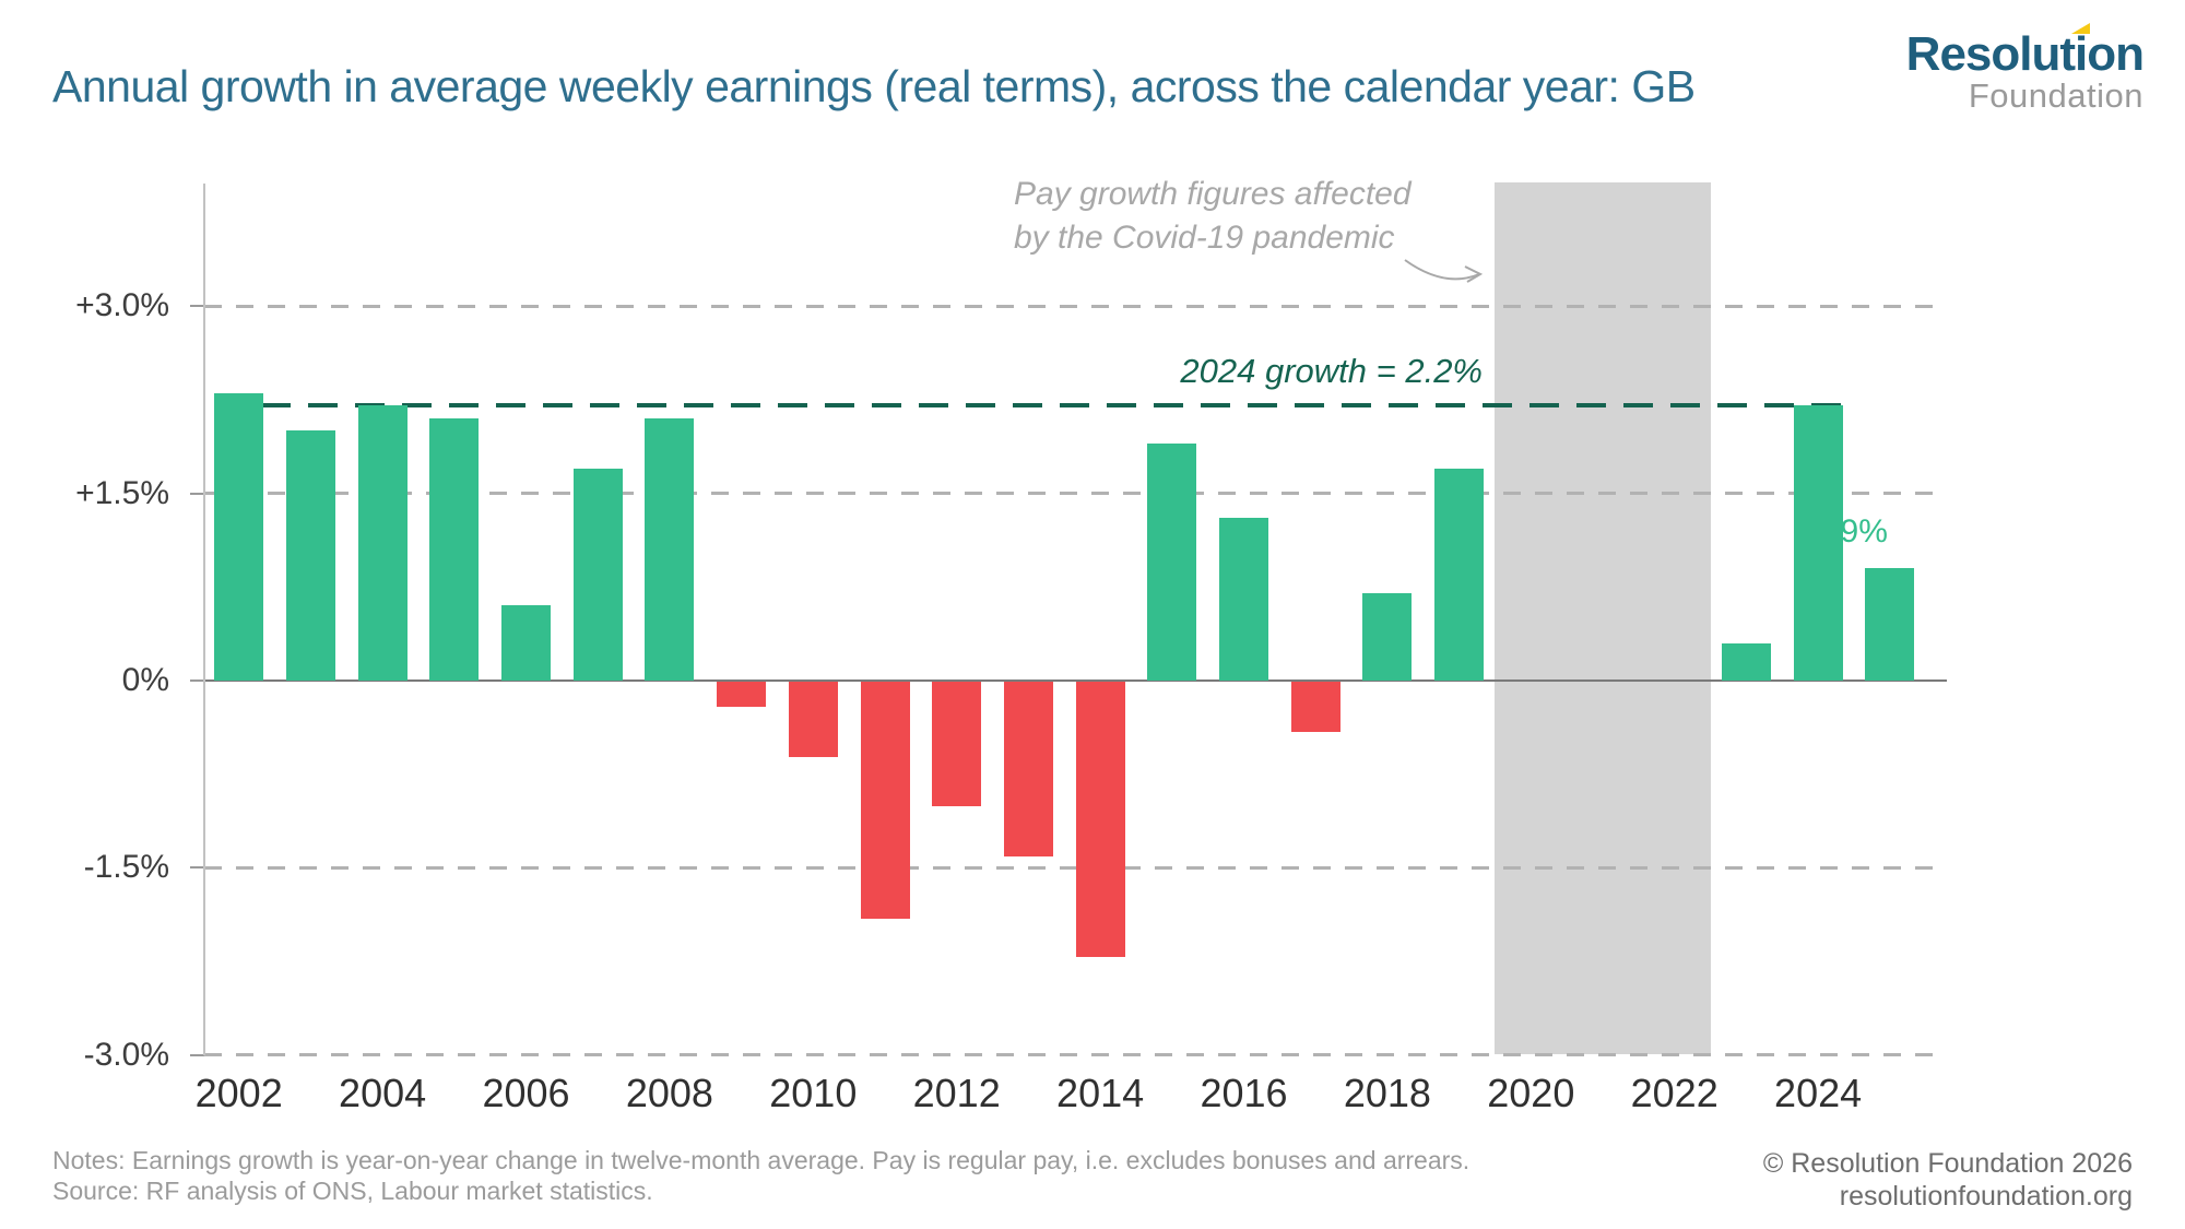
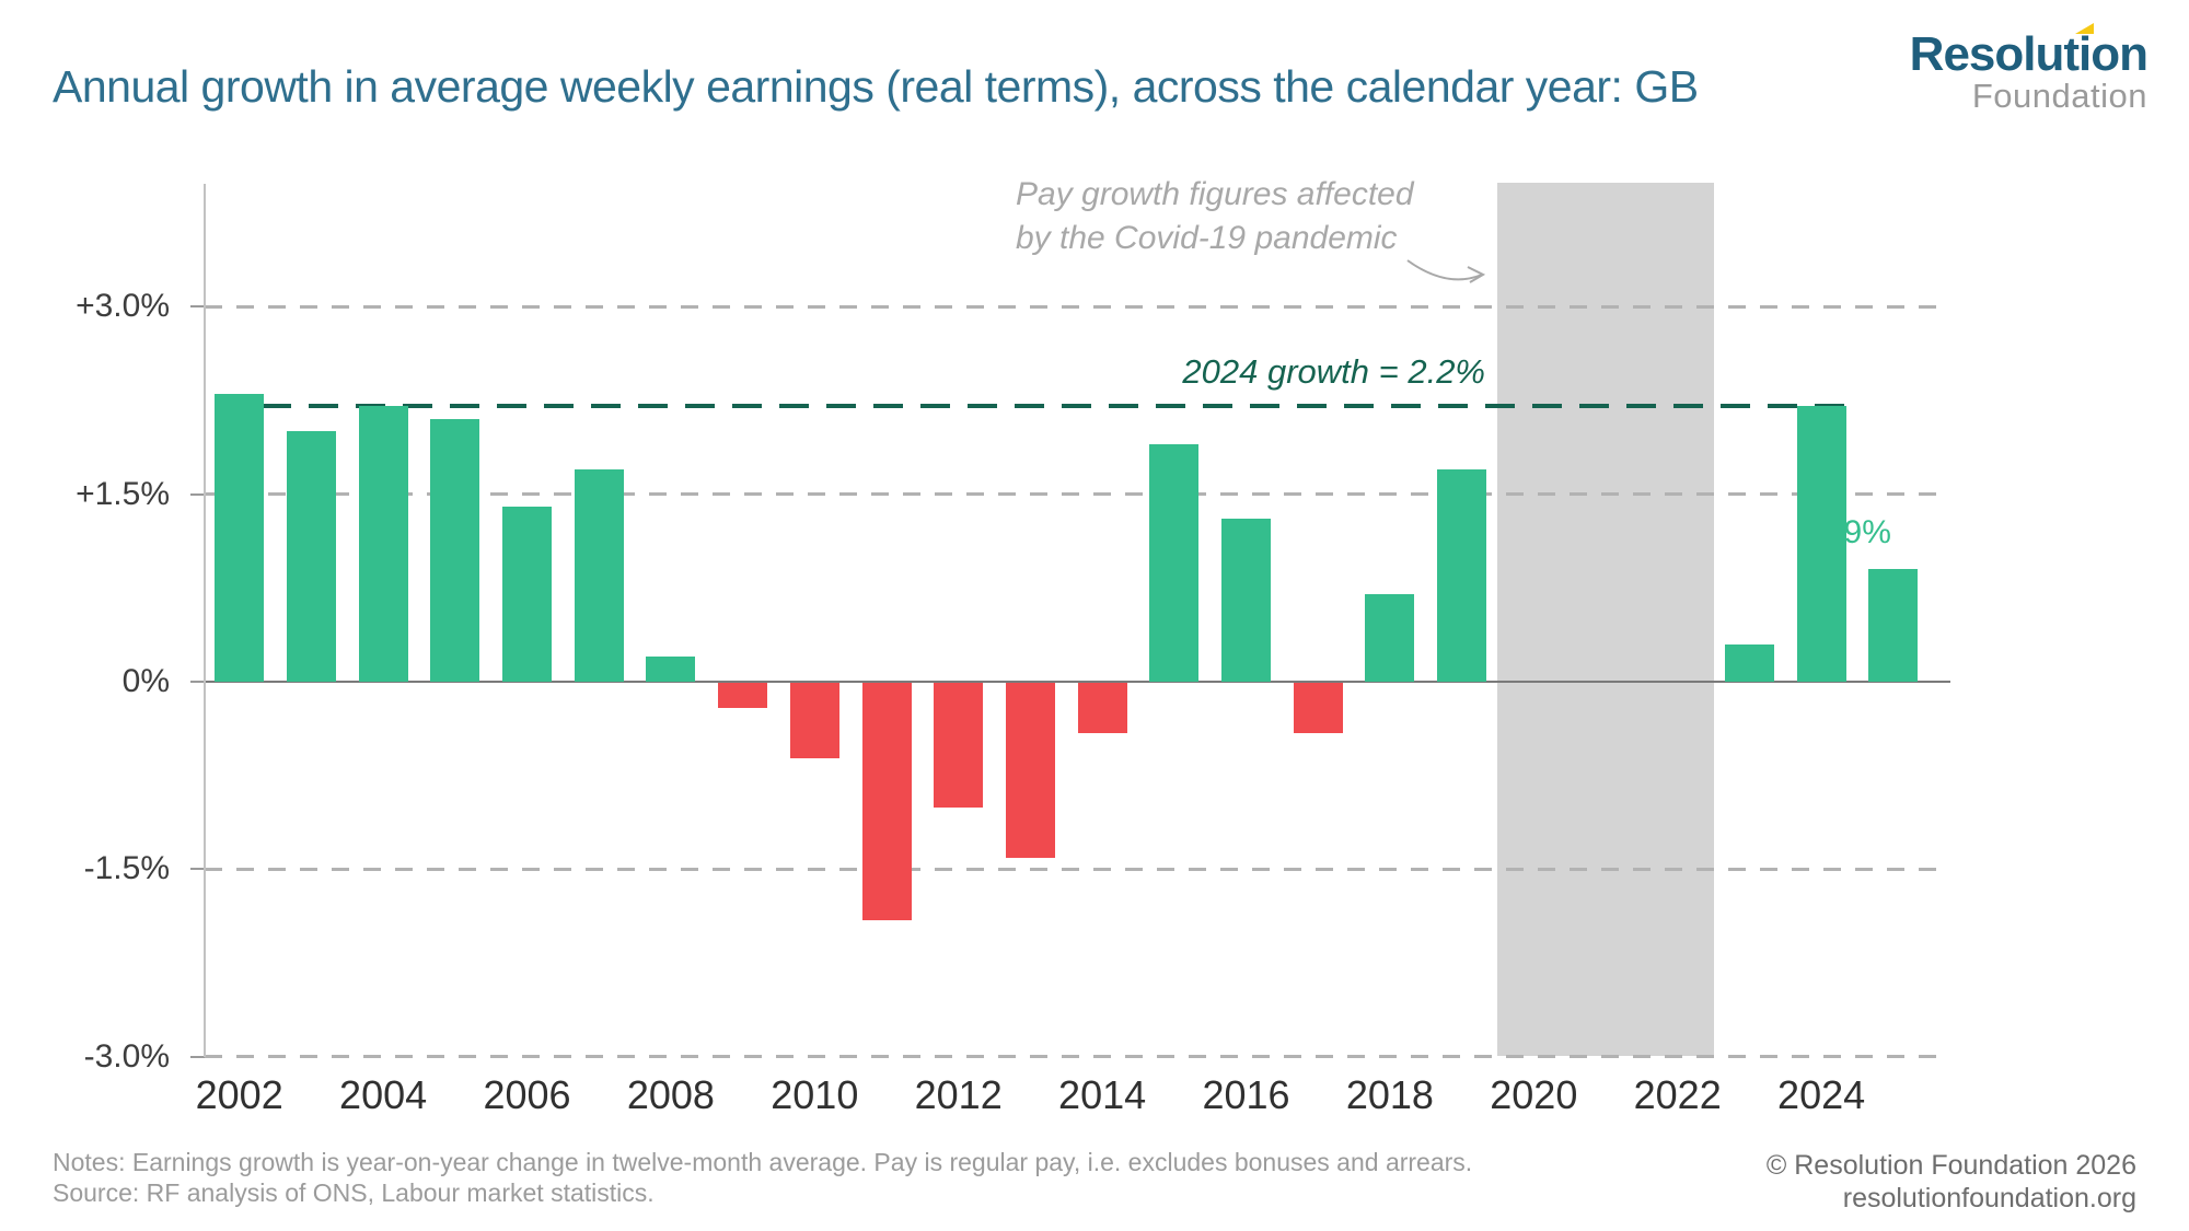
2006: 0.6% -> 1.4%
2008: 2.1% -> 0.2%
2014: -2.2% -> -0.4%
